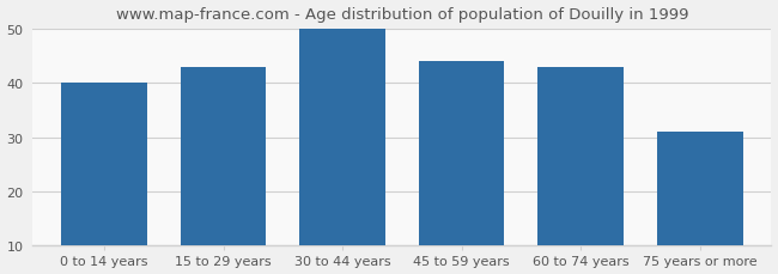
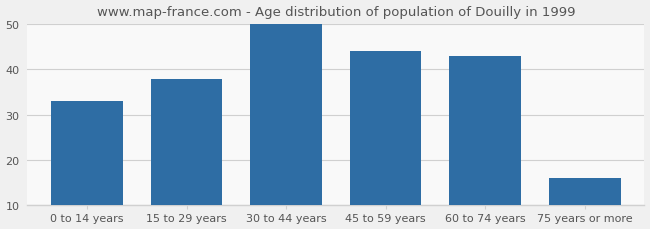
0 to 14 years: 40 -> 33
15 to 29 years: 43 -> 38
75 years or more: 31 -> 16
